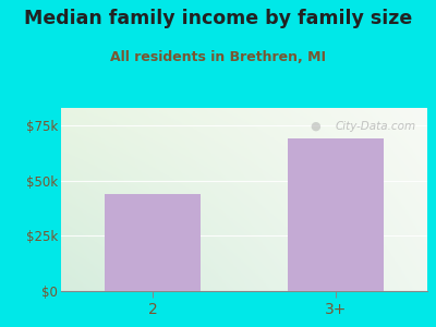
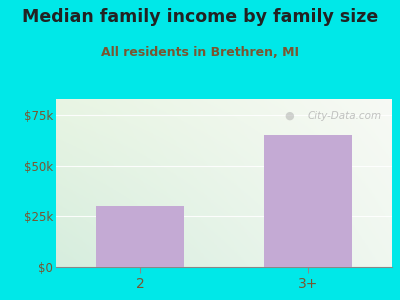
2: $44k -> $30k
3+: $69k -> $65k
